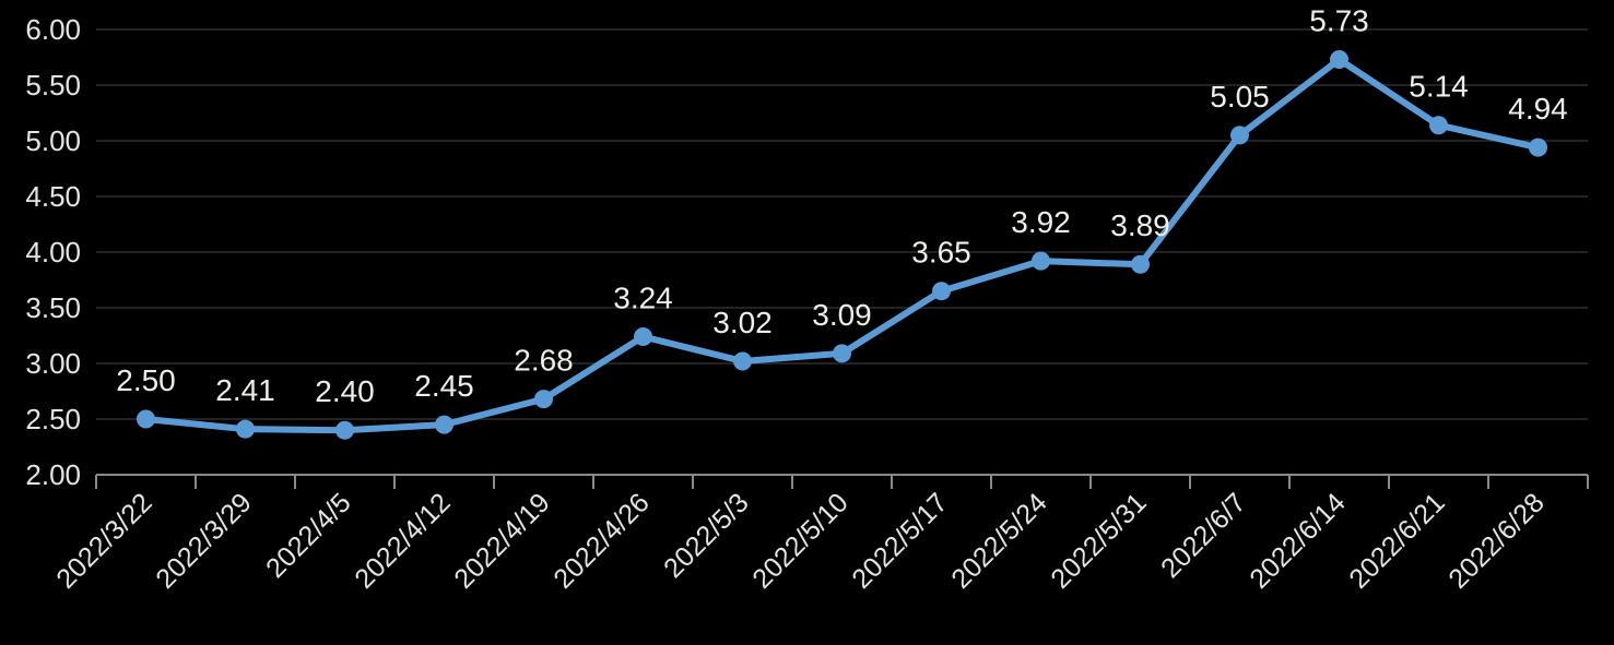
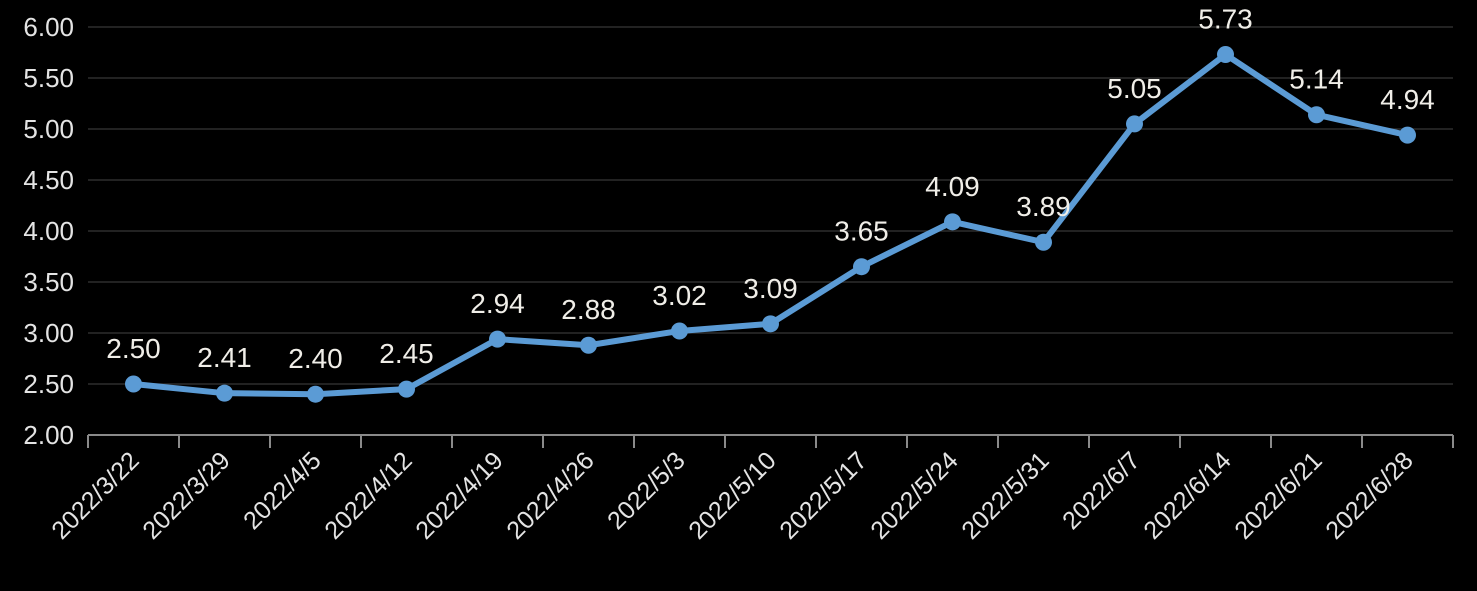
2022/4/19: 2.68 -> 2.94
2022/4/26: 3.24 -> 2.88
2022/5/24: 3.92 -> 4.09
